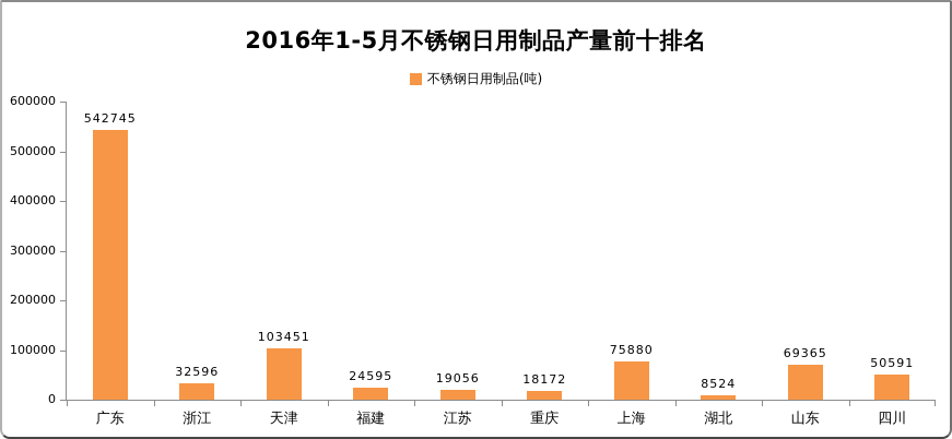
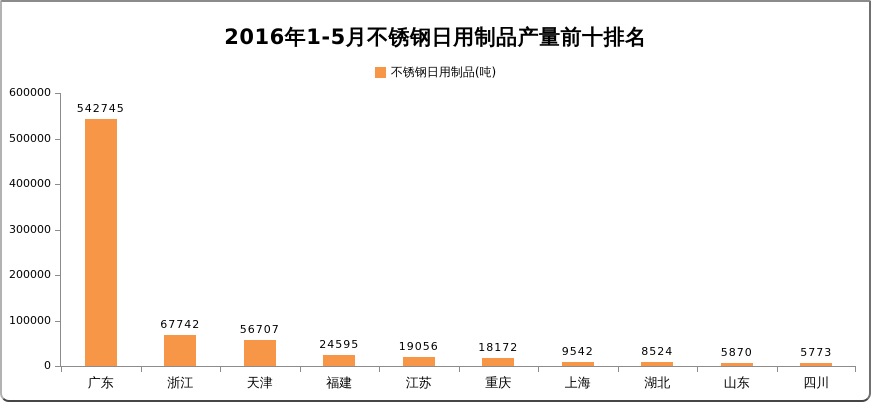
浙江: 32596 -> 67742
天津: 103451 -> 56707
上海: 75880 -> 9542
山东: 69365 -> 5870
四川: 50591 -> 5773
